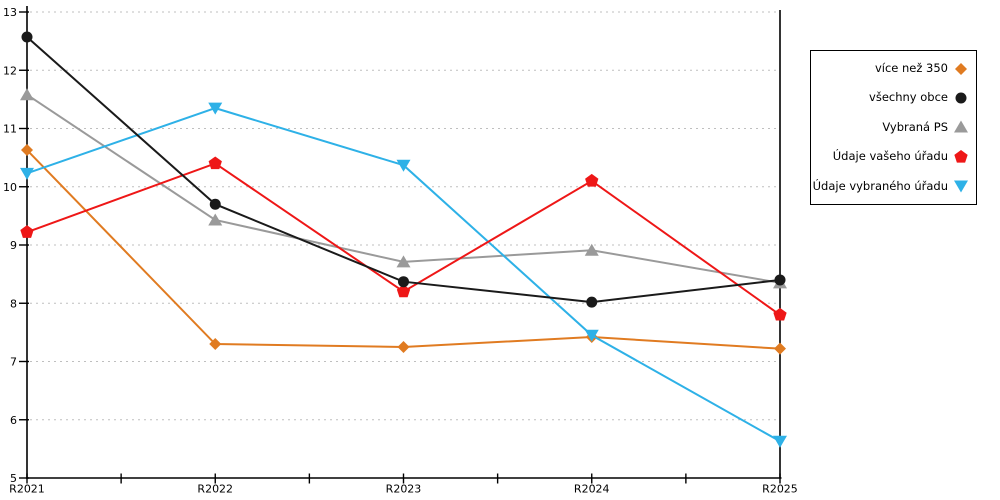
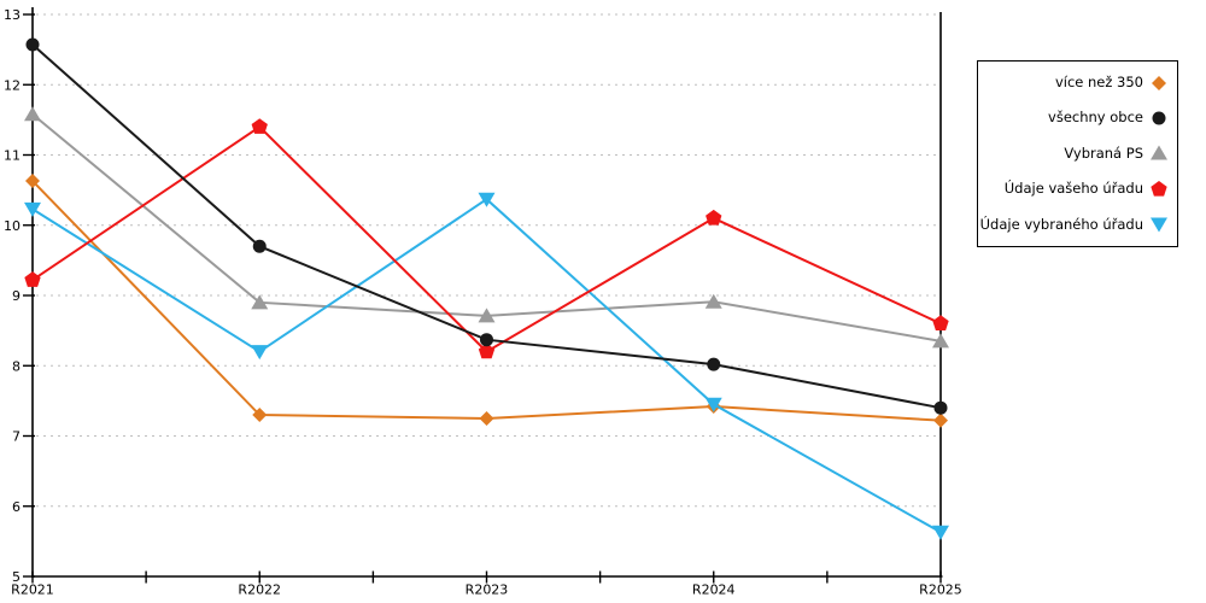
Vybraná PS/R2022: 9.4 -> 8.9
Údaje vašeho úřadu/R2022: 10.4 -> 11.4
Údaje vybraného úřadu/R2022: 11.3 -> 8.2
všechny obce/R2025: 8.4 -> 7.4
Údaje vašeho úřadu/R2025: 7.8 -> 8.6
